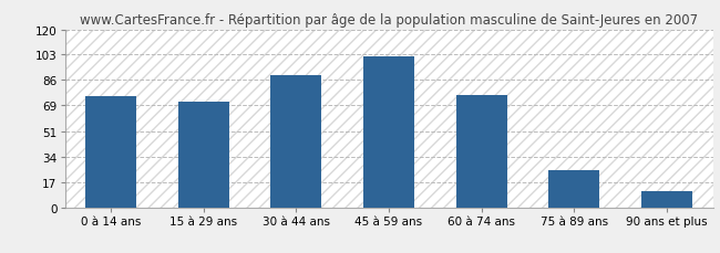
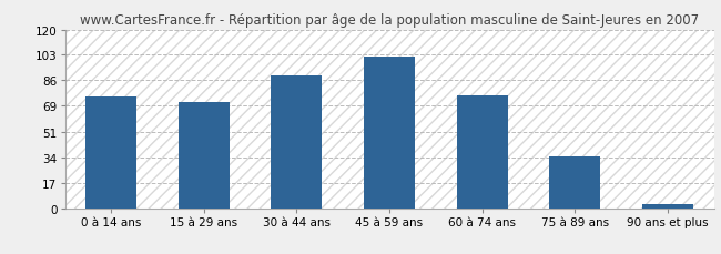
75 à 89 ans: 25 -> 35
90 ans et plus: 11 -> 3
